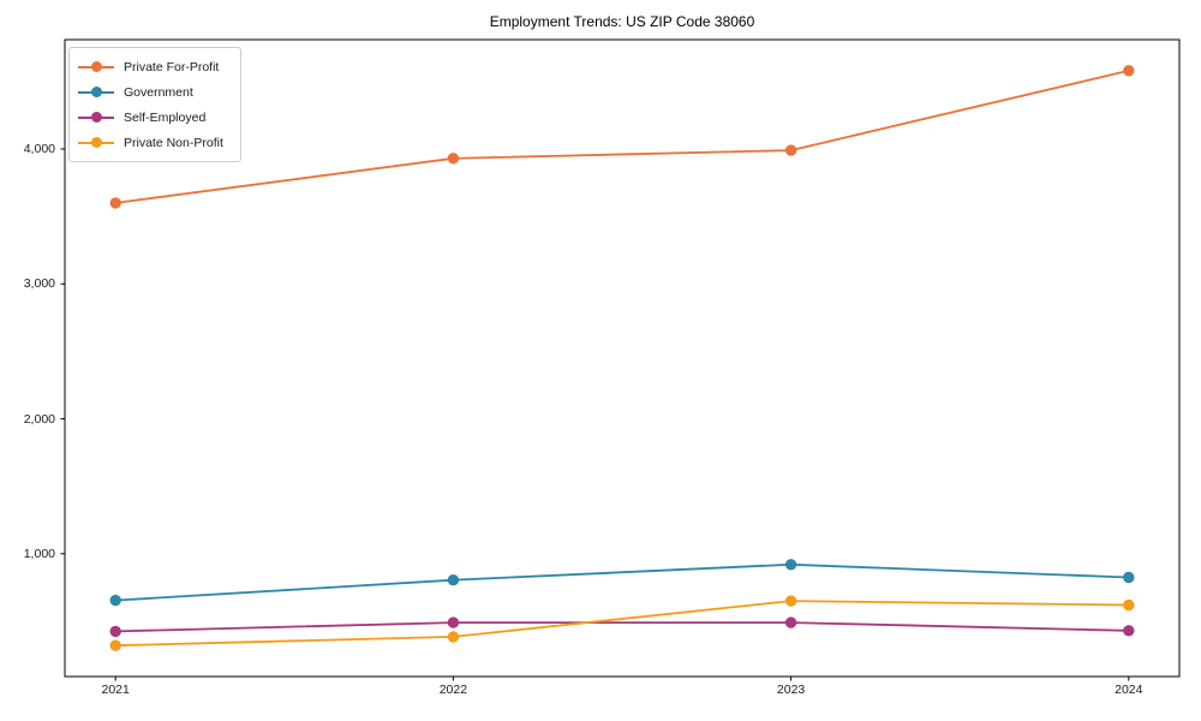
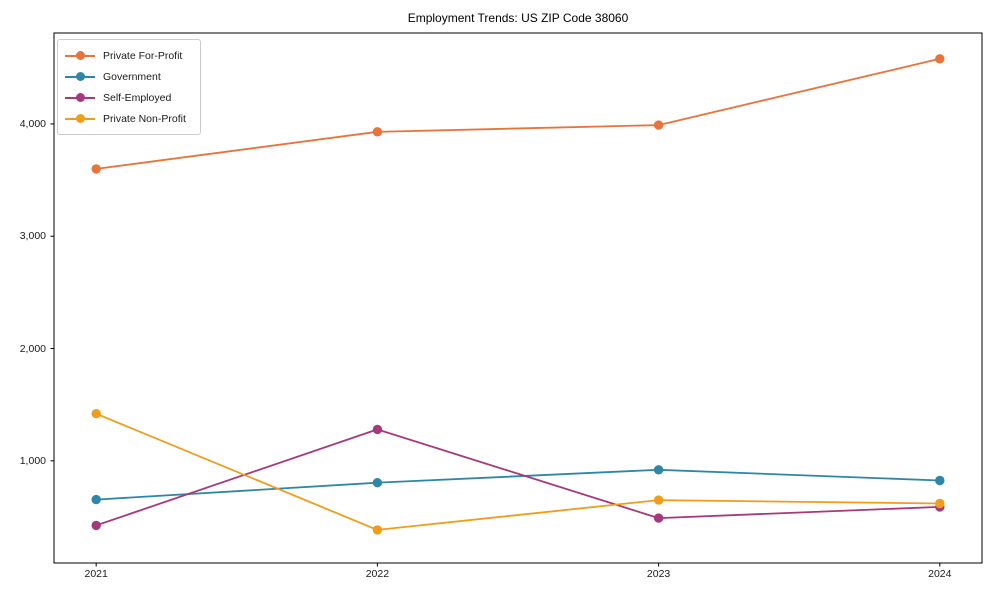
Private Non-Profit/2021: 320 -> 1420
Self-Employed/2022: 490 -> 1280
Self-Employed/2024: 430 -> 590
